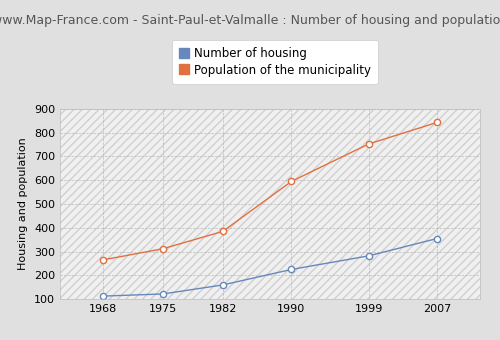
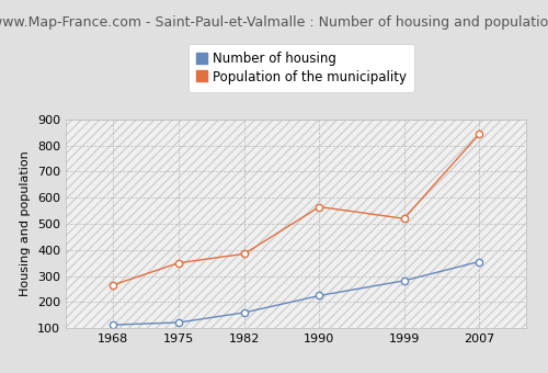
Population of the municipality/1975: 312 -> 350
Population of the municipality/1990: 595 -> 565
Population of the municipality/1999: 752 -> 520
